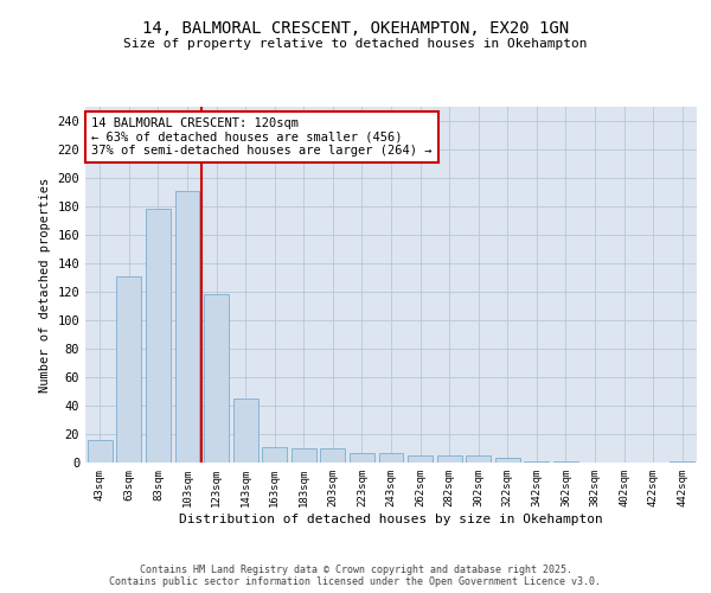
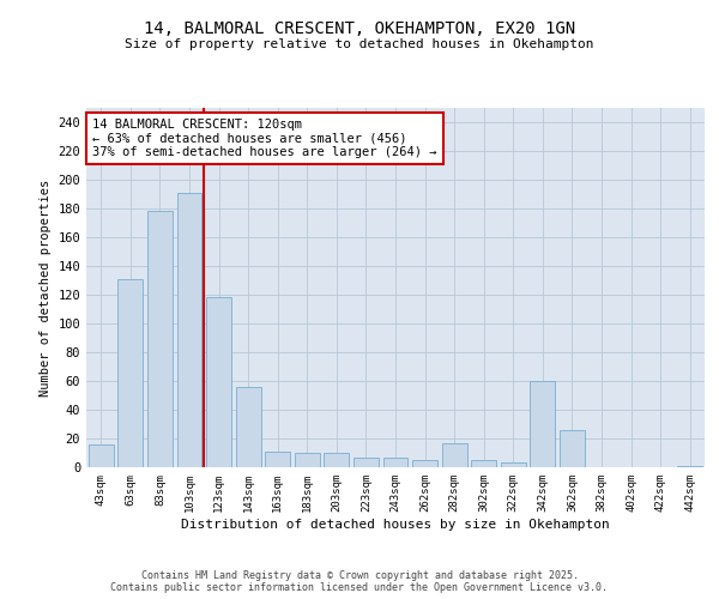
143sqm: 45 -> 56
282sqm: 5 -> 17
342sqm: 1 -> 60
362sqm: 1 -> 26
